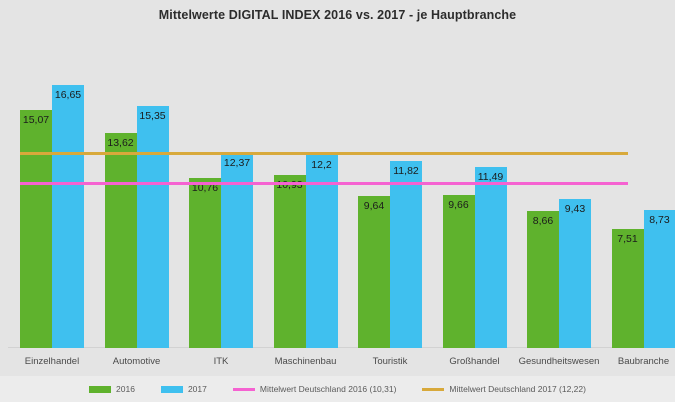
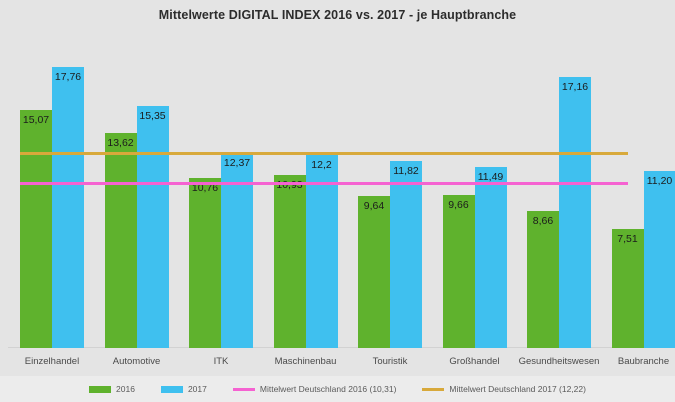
2017/Einzelhandel: 16,65 -> 17,76
2017/Gesundheitswesen: 9,43 -> 17,16
2017/Baubranche: 8,73 -> 11,20
